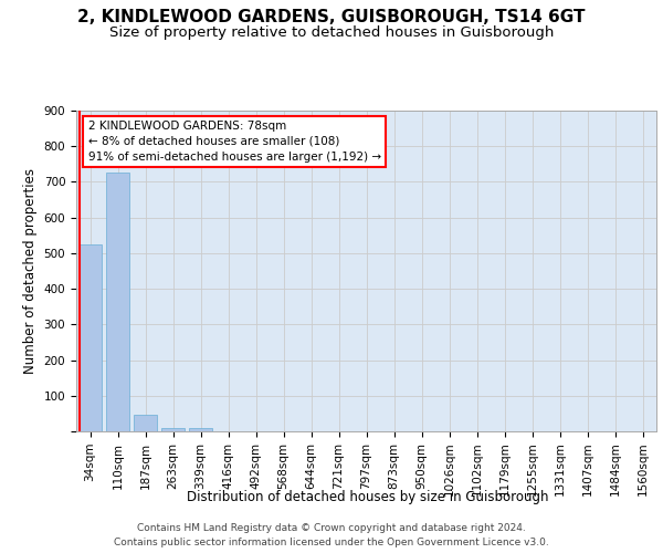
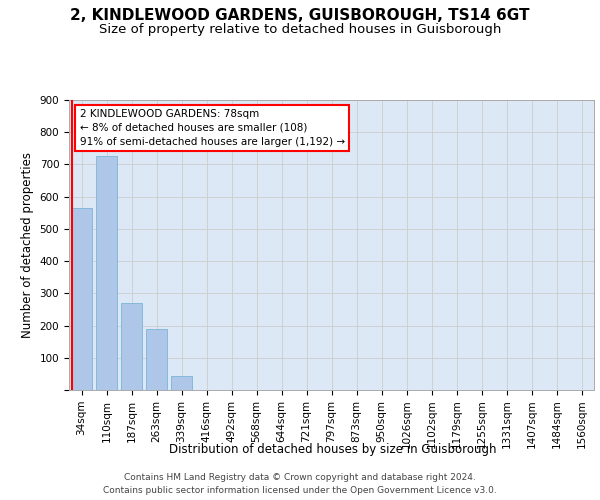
34sqm: 525 -> 565
187sqm: 48 -> 270
263sqm: 10 -> 190
339sqm: 10 -> 45
